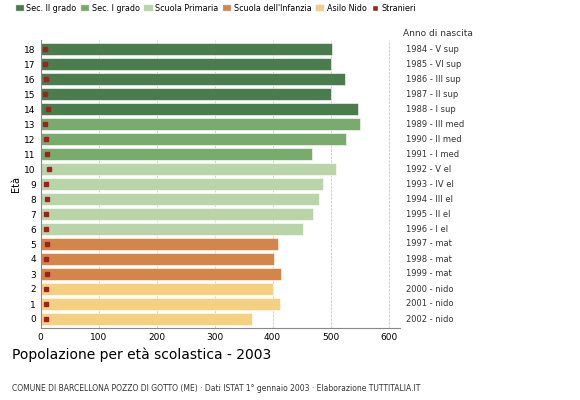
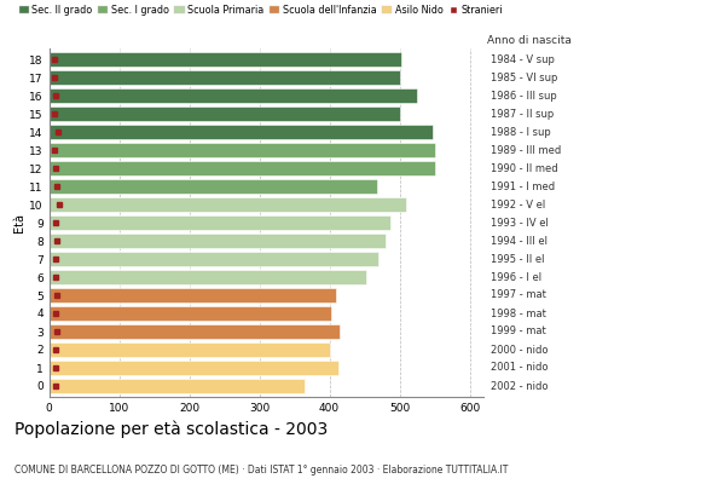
12: 527 -> 550
